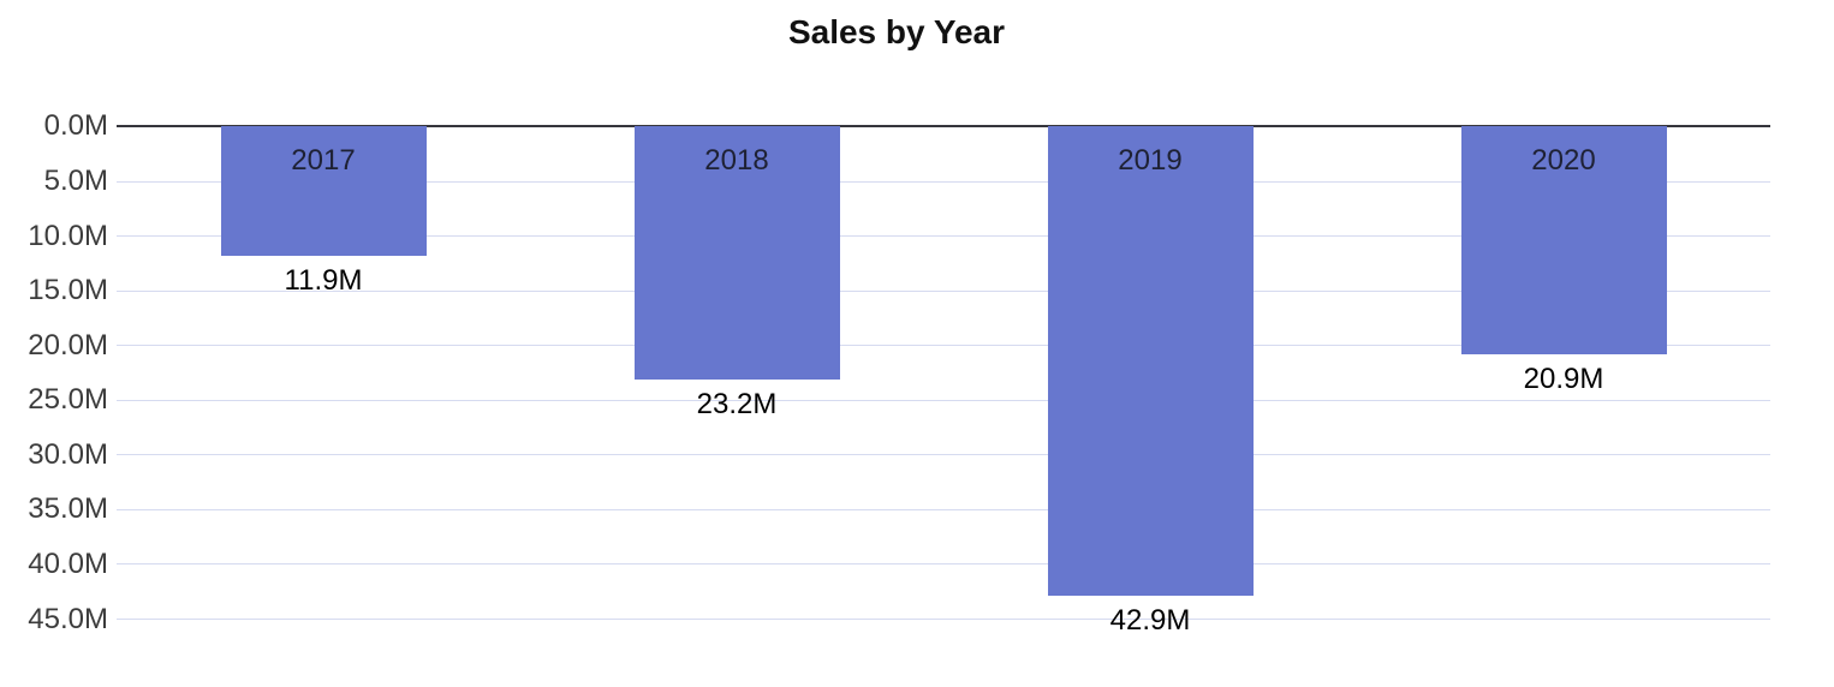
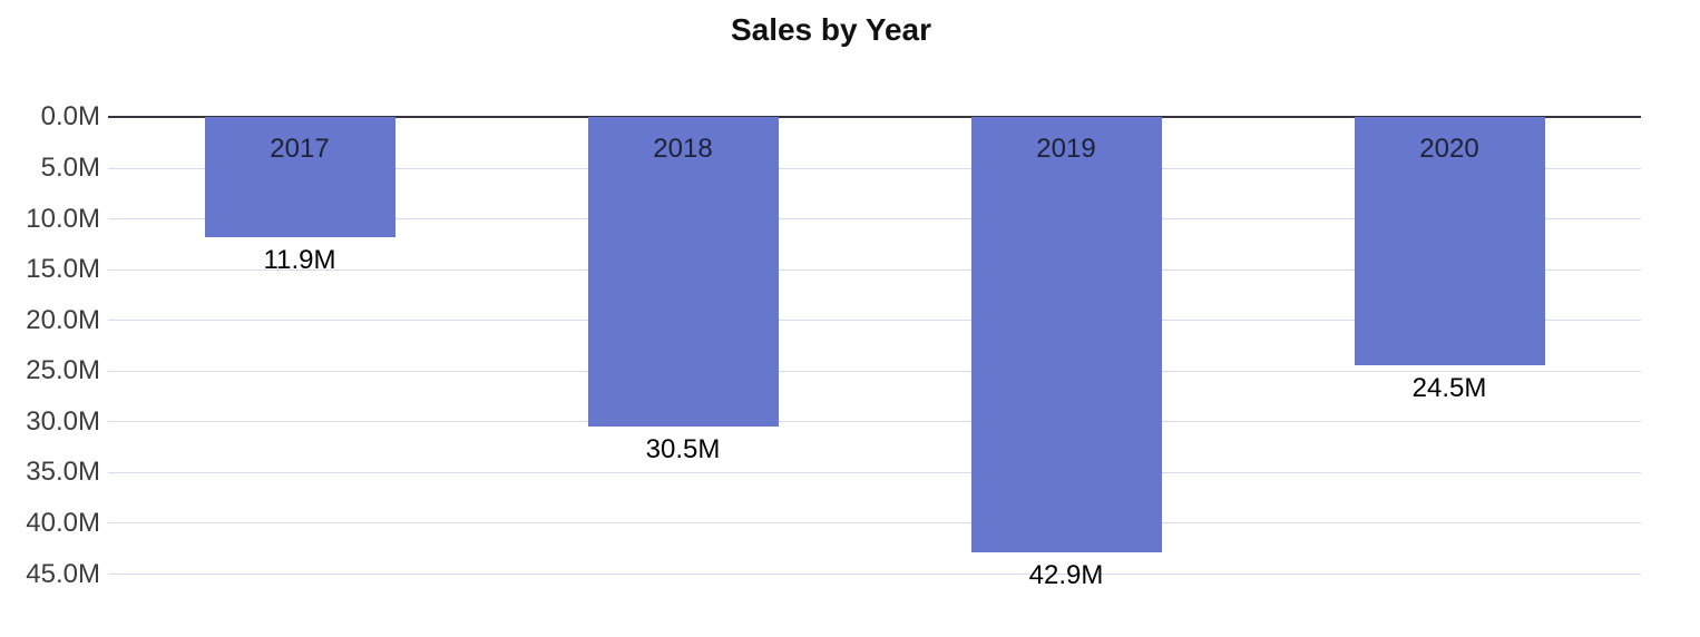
2018: 23.2M -> 30.5M
2020: 20.9M -> 24.5M
